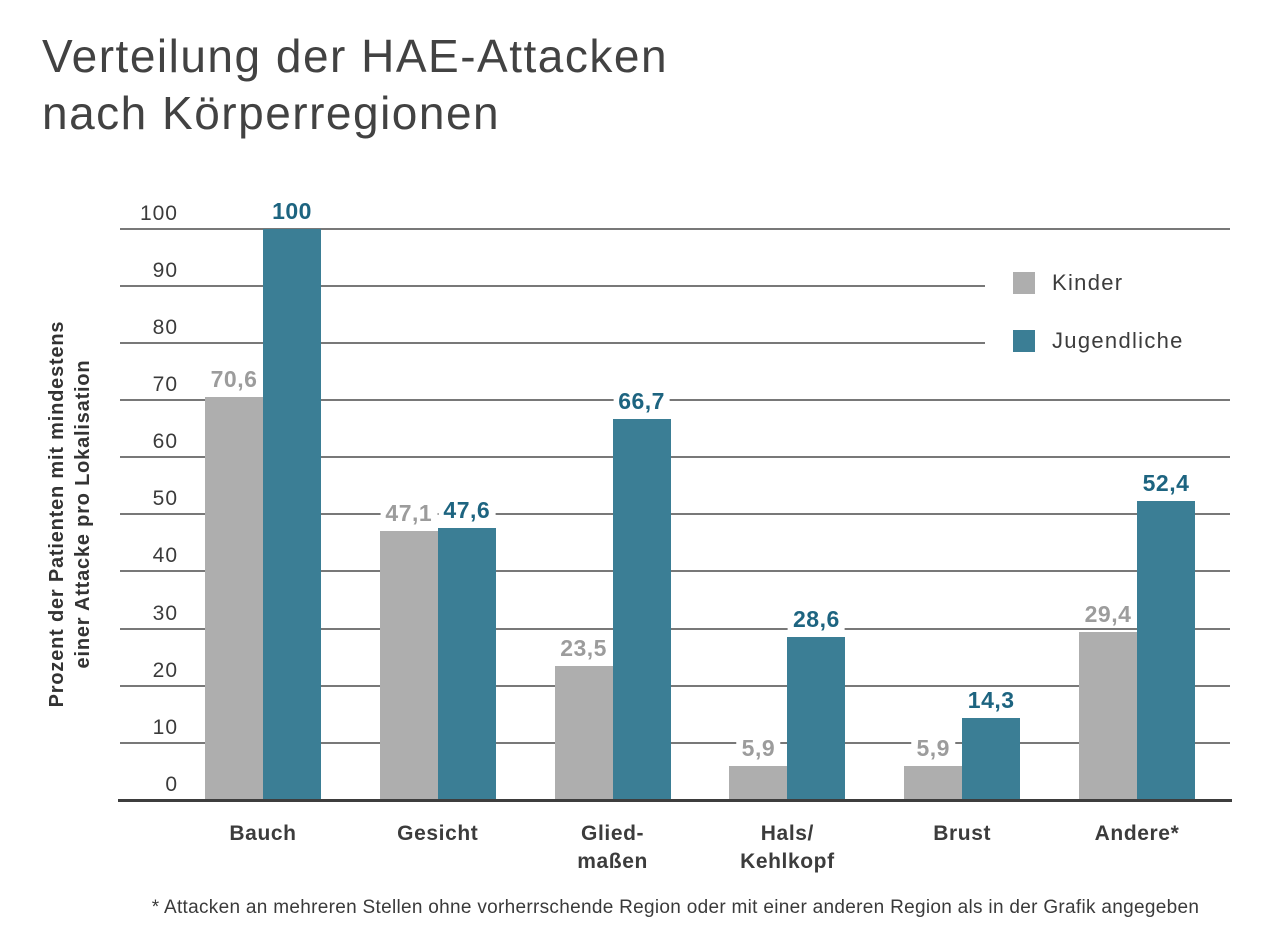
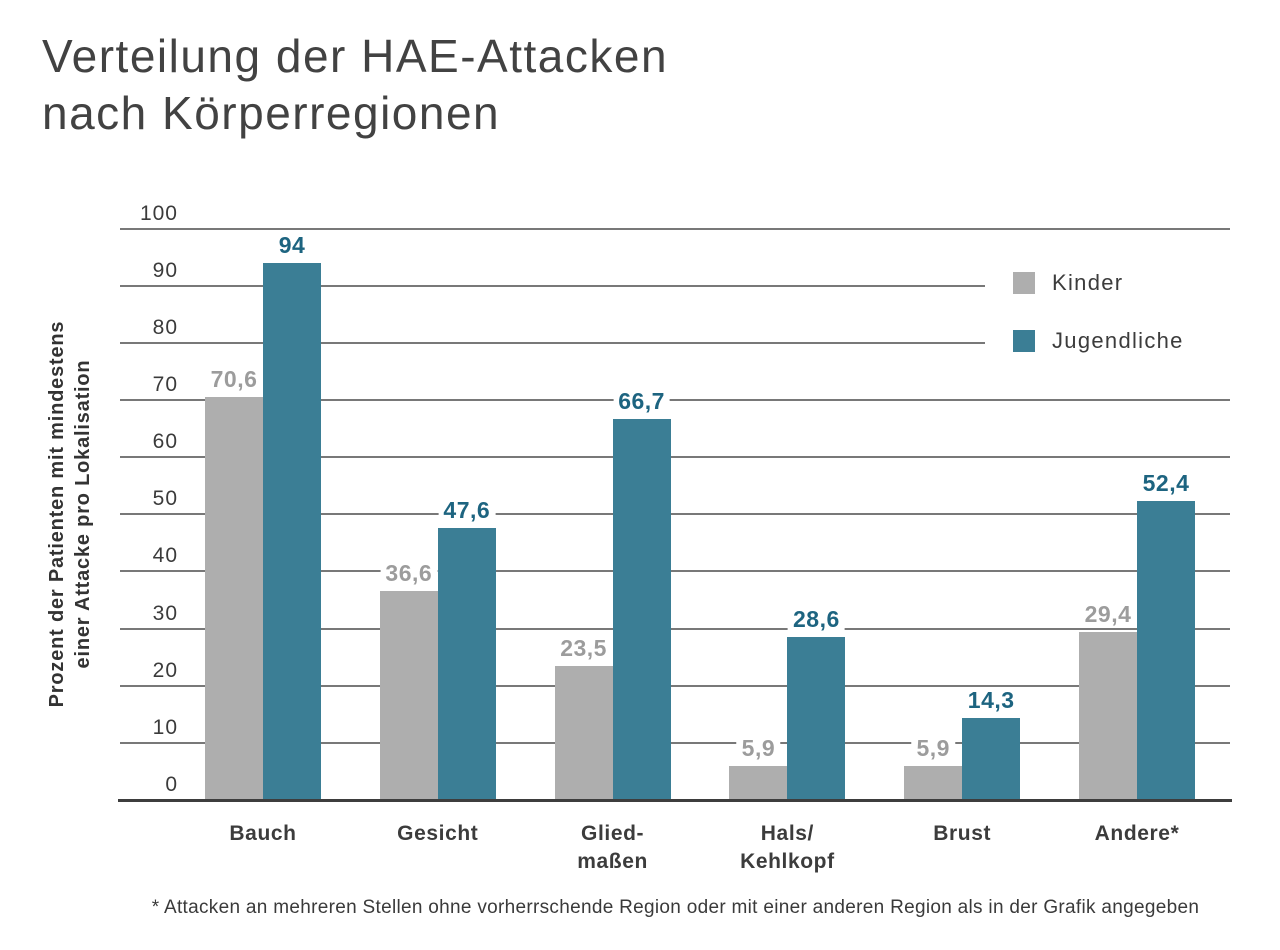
Jugendliche/Bauch: 100 -> 94
Kinder/Gesicht: 47,1 -> 36,6
